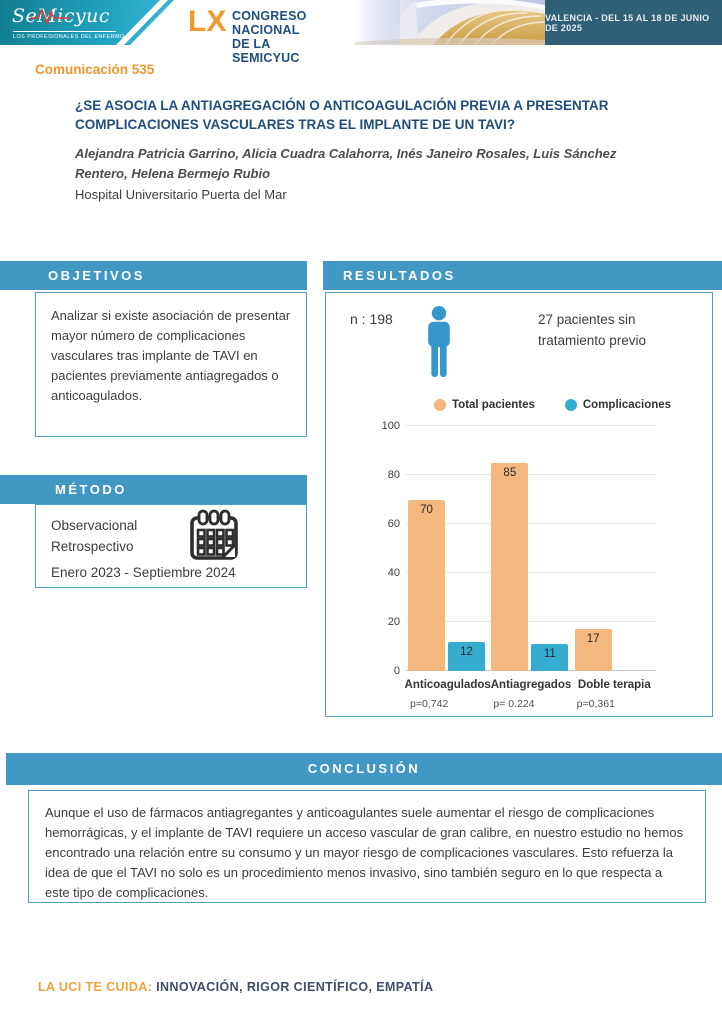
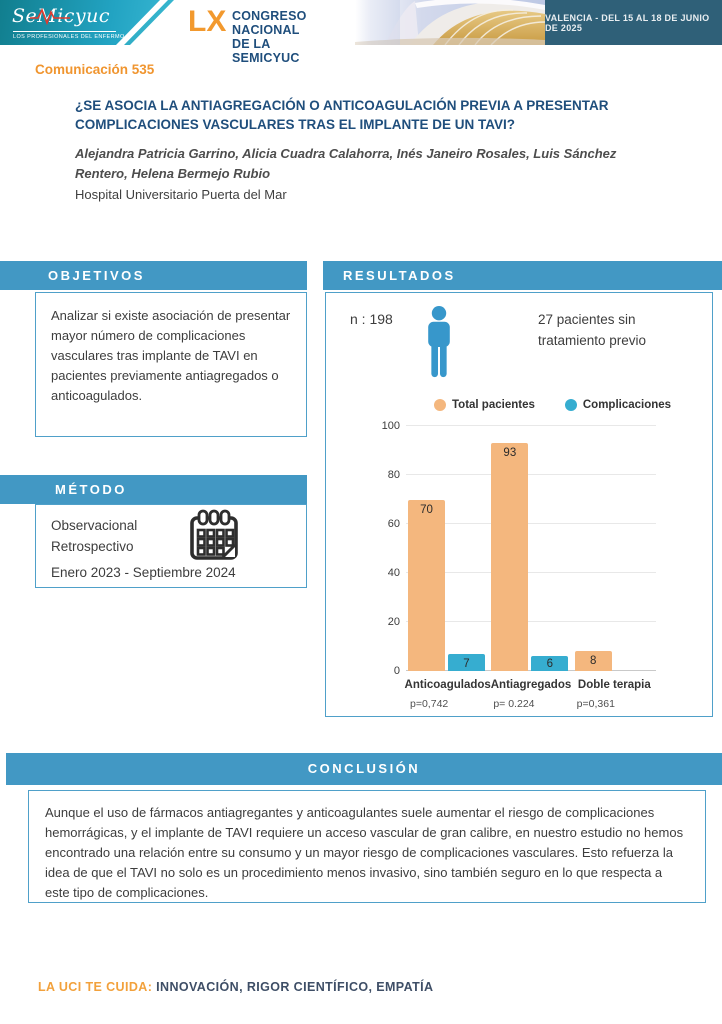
Complicaciones/Anticoagulados: 12 -> 7
Total pacientes/Antiagregados: 85 -> 93
Complicaciones/Antiagregados: 11 -> 6
Total pacientes/Doble terapia: 17 -> 8
